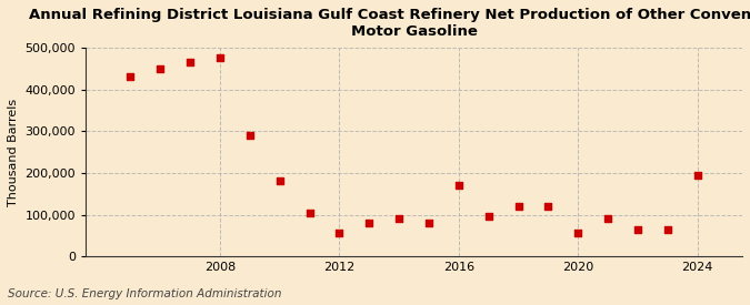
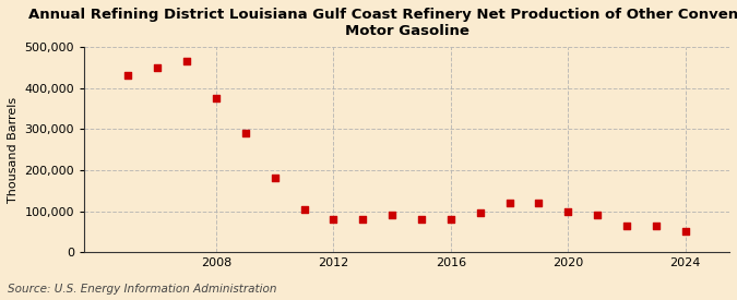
2008: 475,000 -> 375,000
2012: 55,000 -> 80,000
2016: 170,000 -> 80,000
2020: 55,000 -> 100,000
2024: 195,000 -> 52,000
